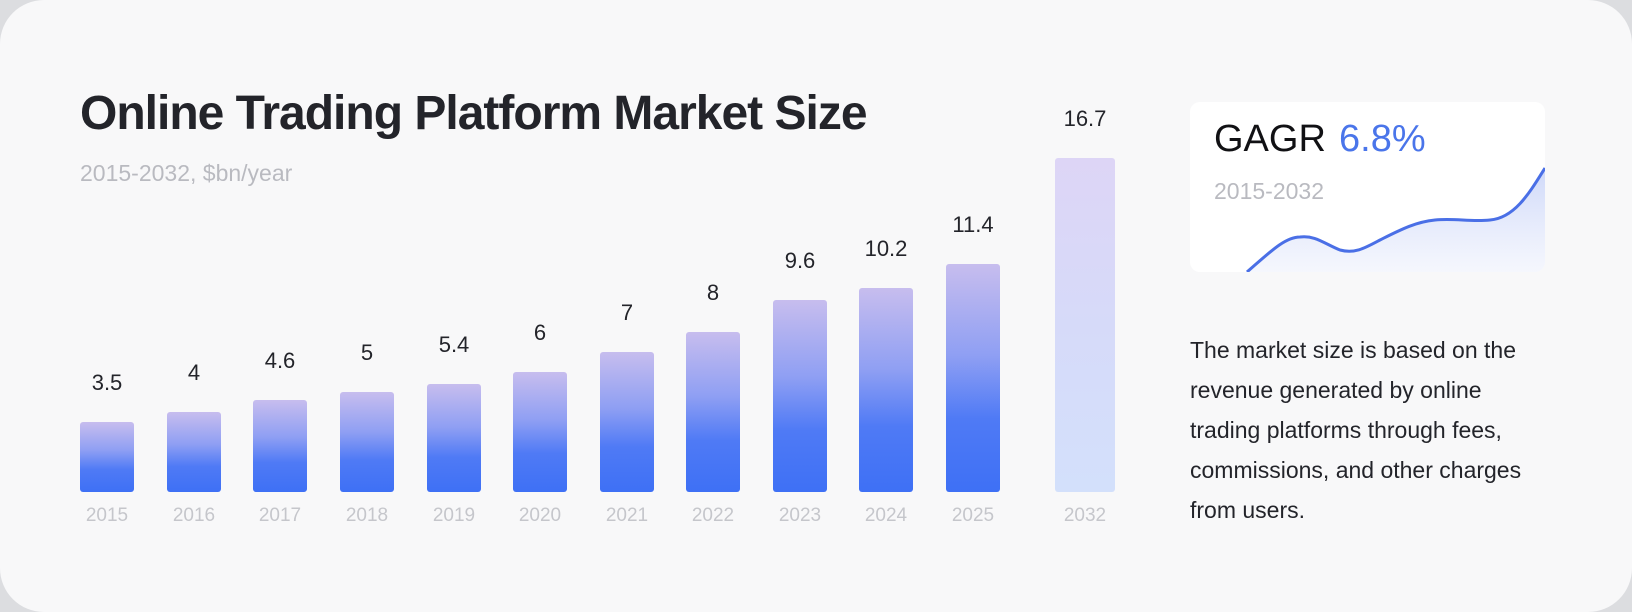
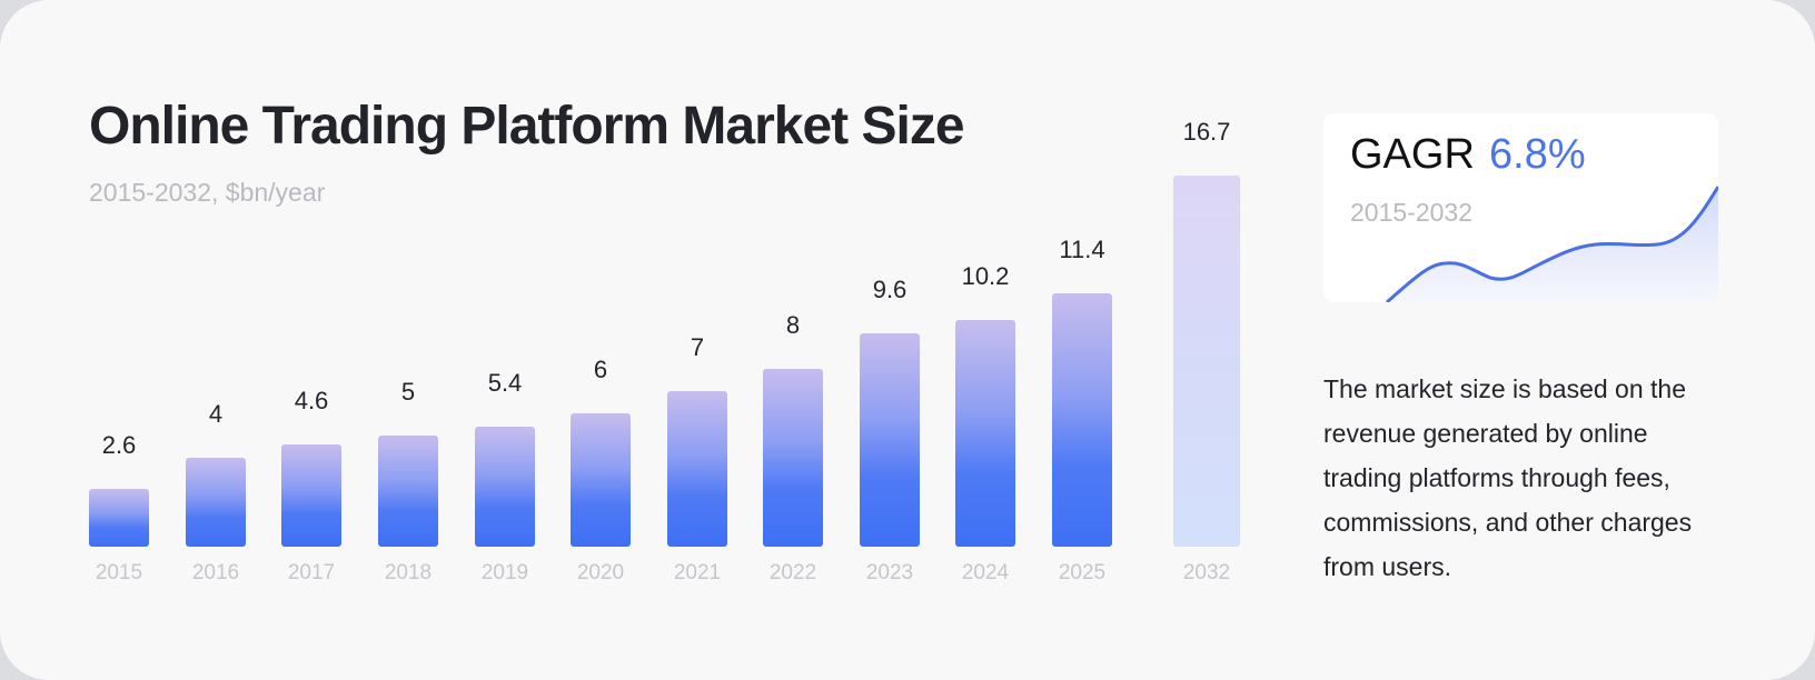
2015: 3.5 -> 2.6
